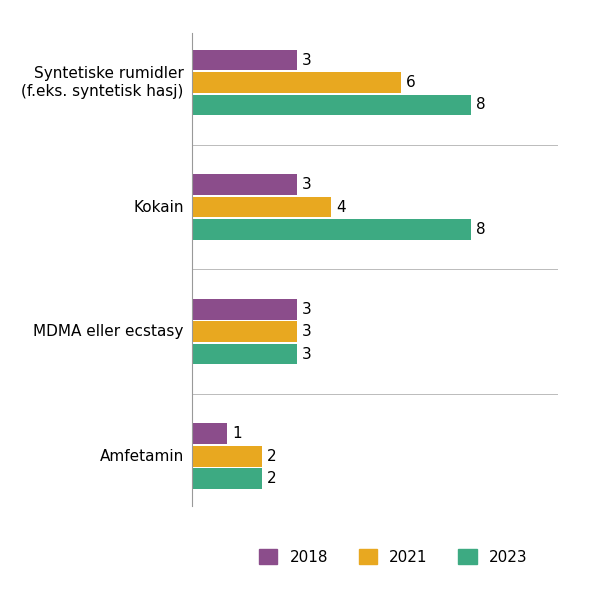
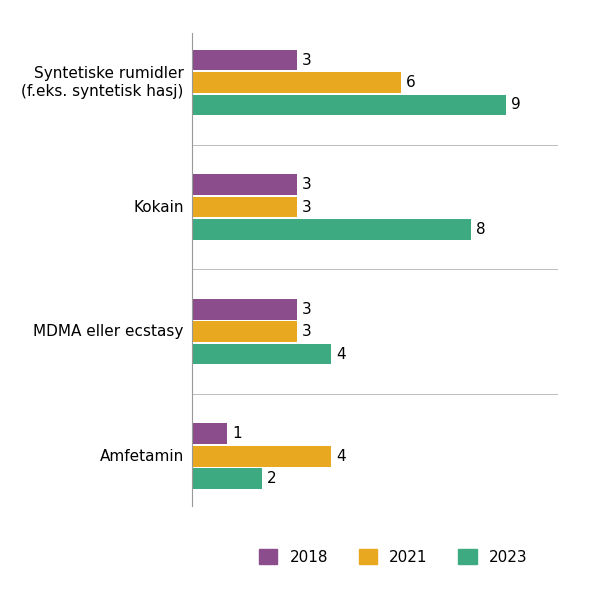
2023/Syntetiske rumidler (f.eks. syntetisk hasj): 8 -> 9
2021/Kokain: 4 -> 3
2023/MDMA eller ecstasy: 3 -> 4
2021/Amfetamin: 2 -> 4
